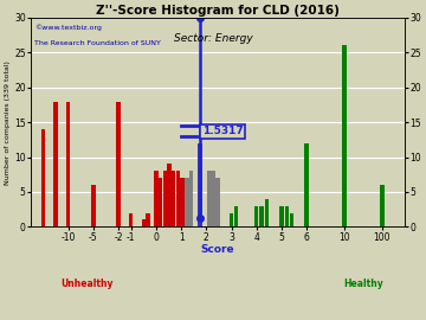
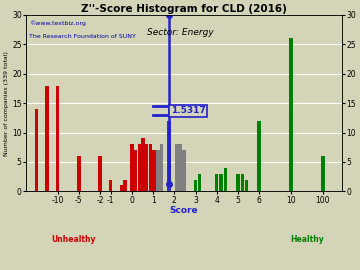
-2: 18 -> 6
